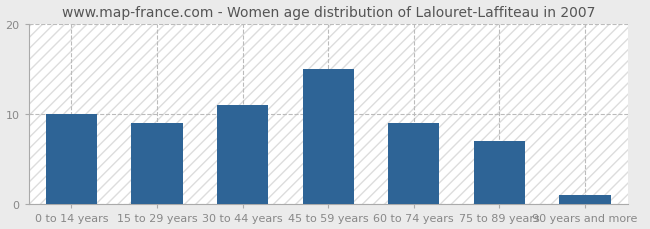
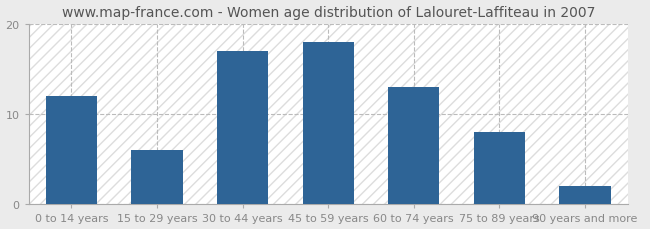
0 to 14 years: 10 -> 12
15 to 29 years: 9 -> 6
30 to 44 years: 11 -> 17
45 to 59 years: 15 -> 18
60 to 74 years: 9 -> 13
75 to 89 years: 7 -> 8
90 years and more: 1 -> 2
